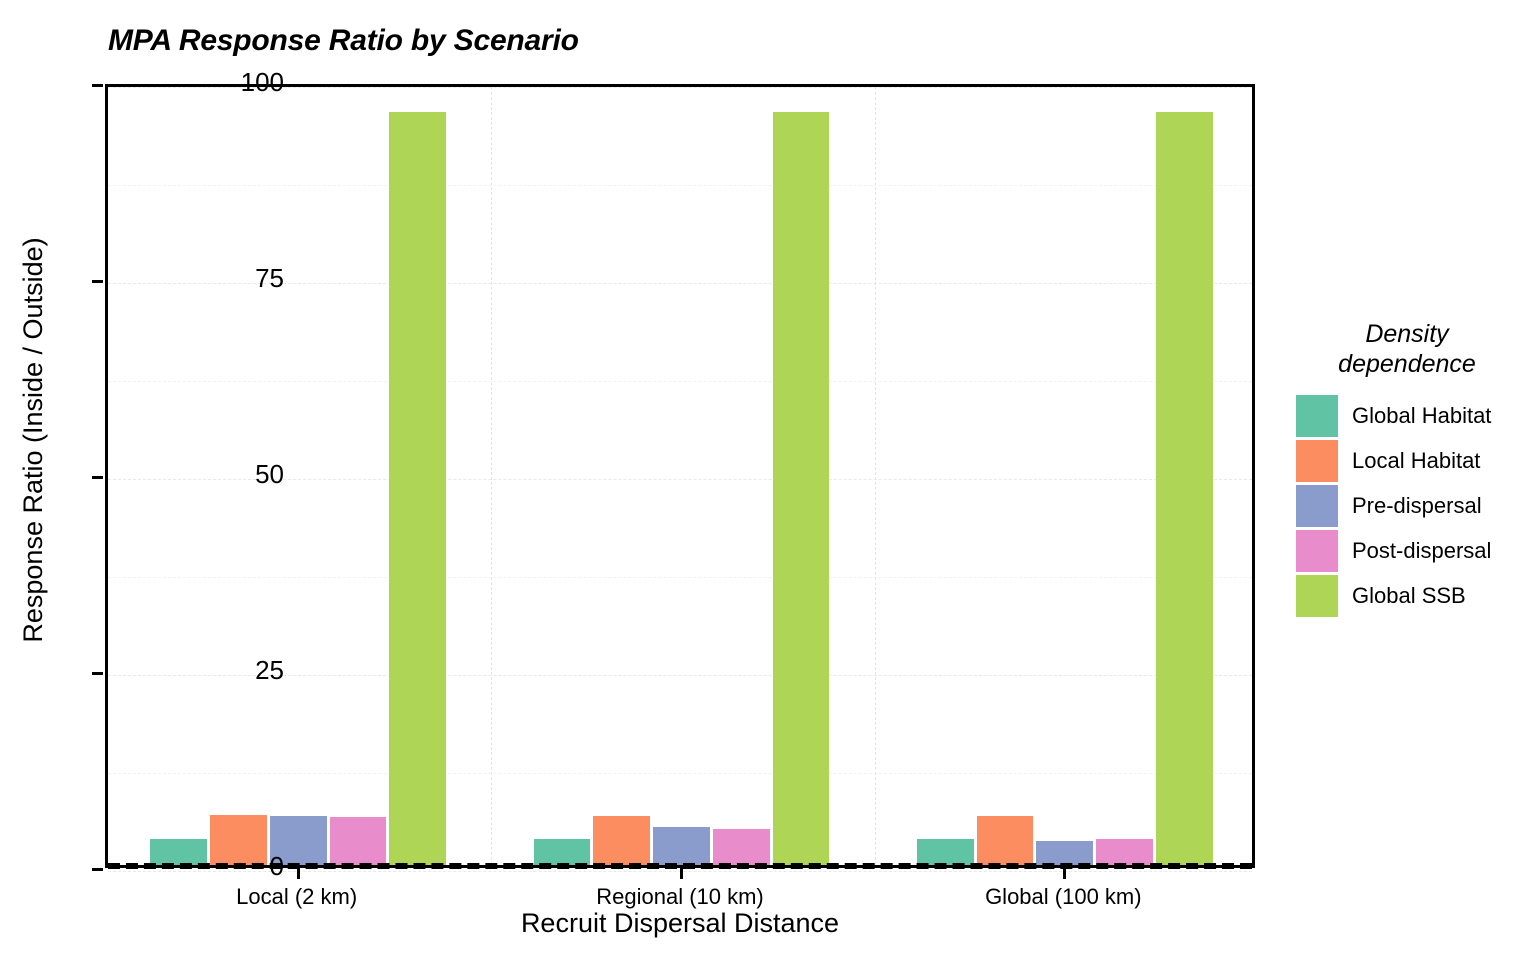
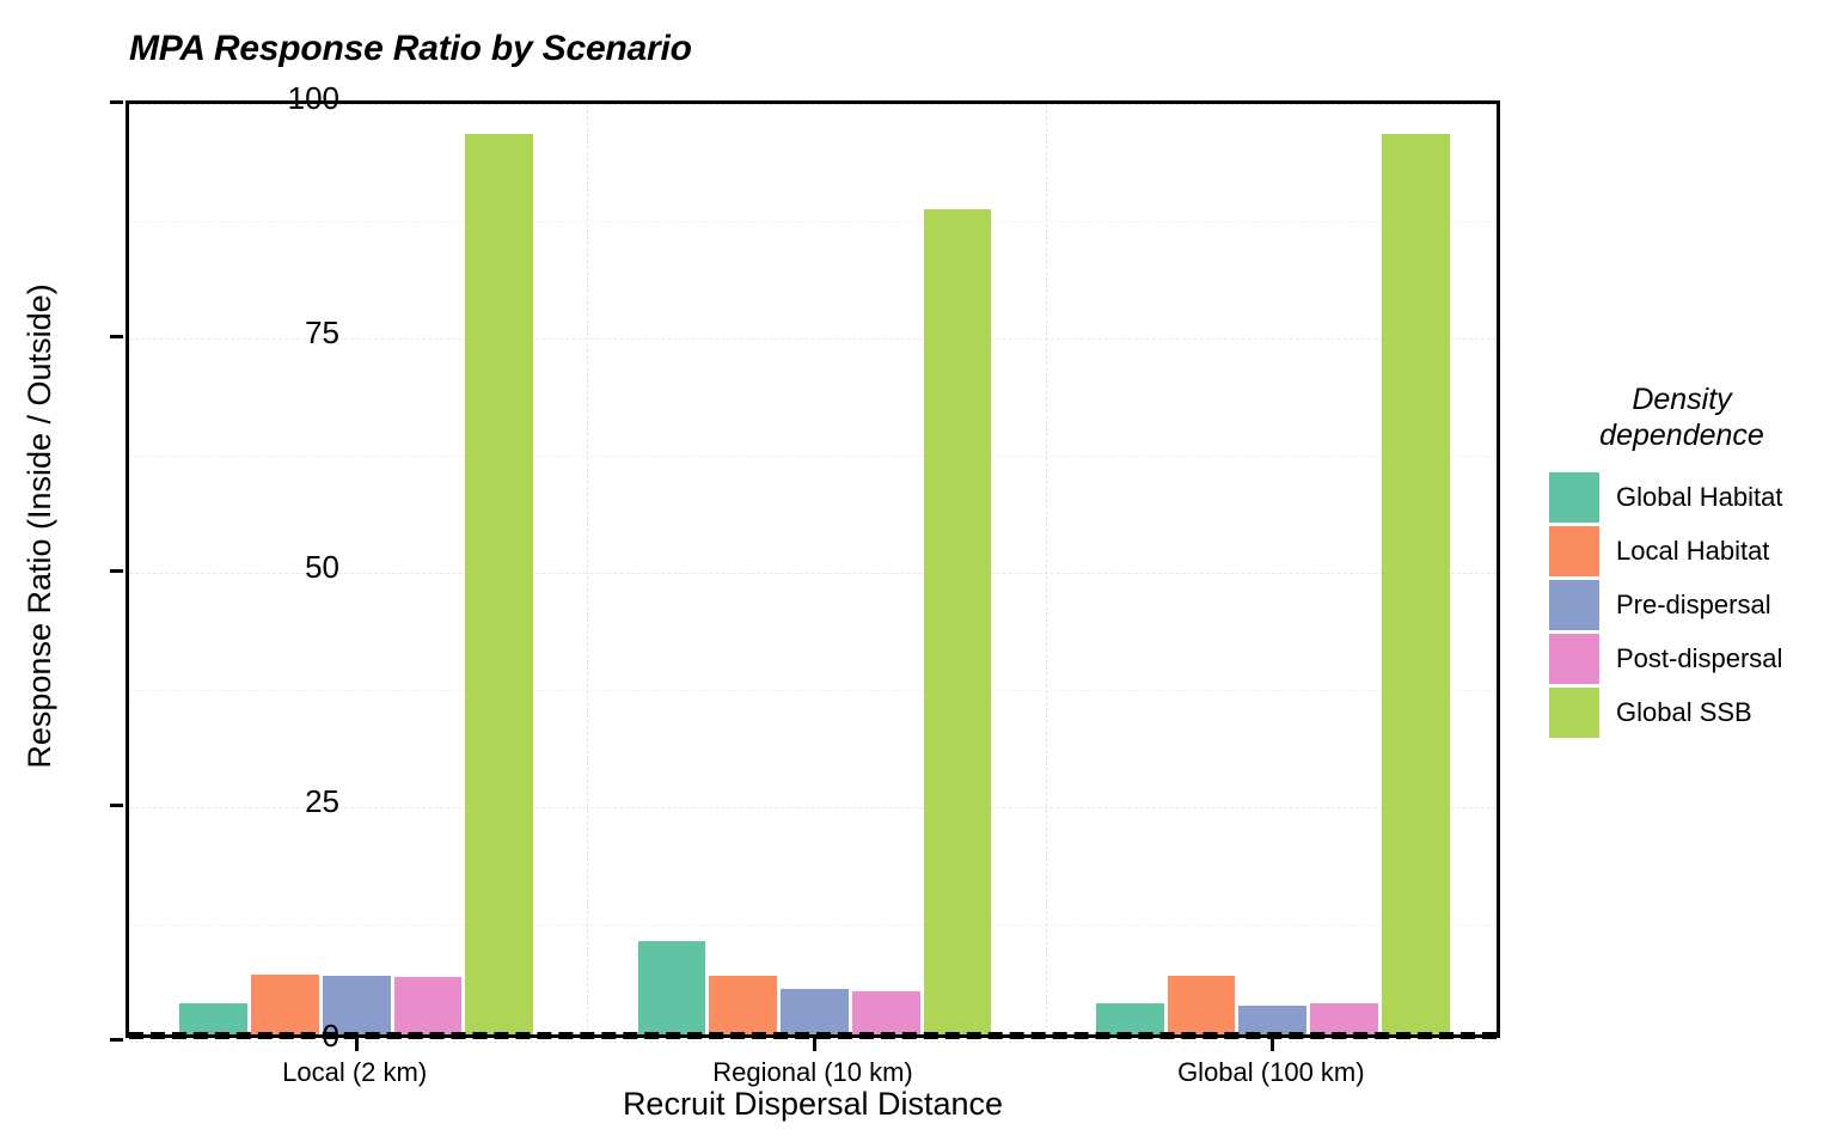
Global Habitat/Regional (10 km): 3 -> 10
Global SSB/Regional (10 km): 96 -> 88
